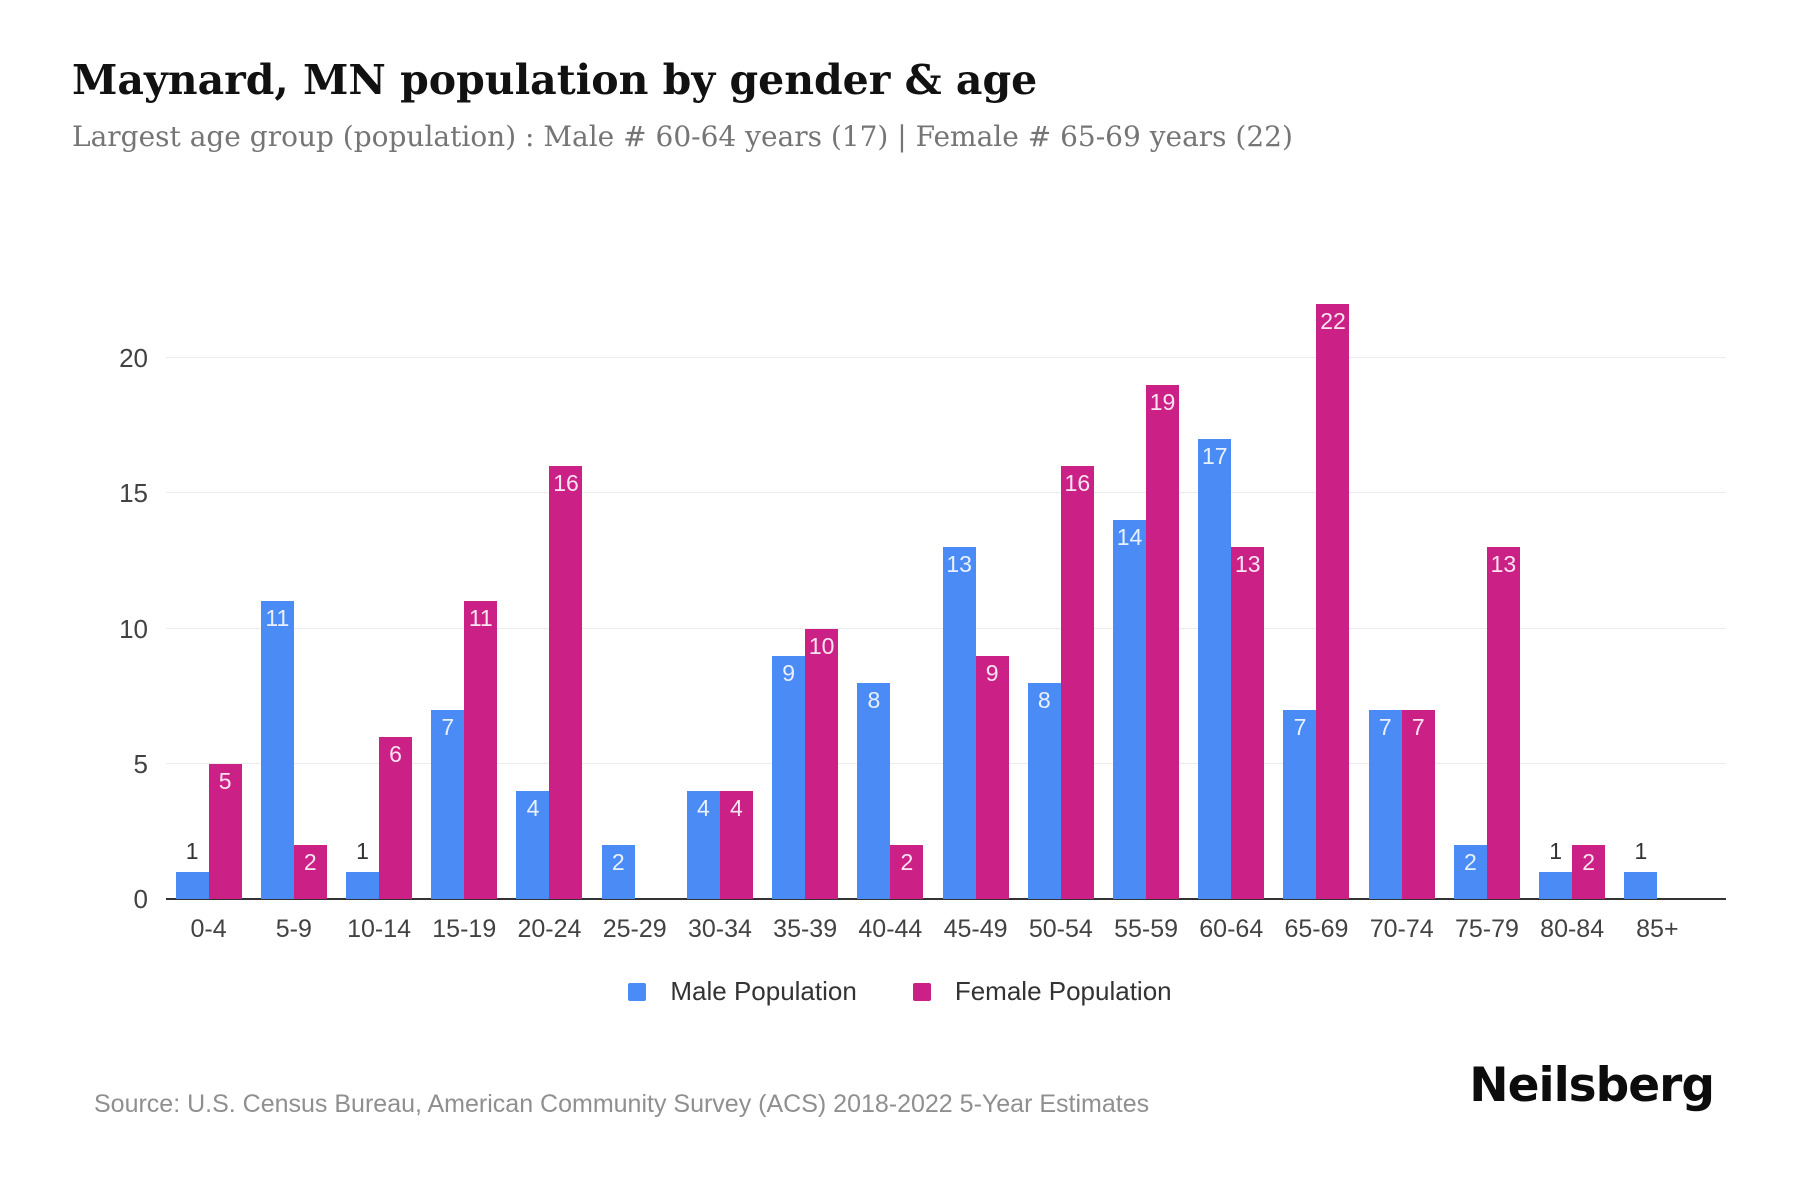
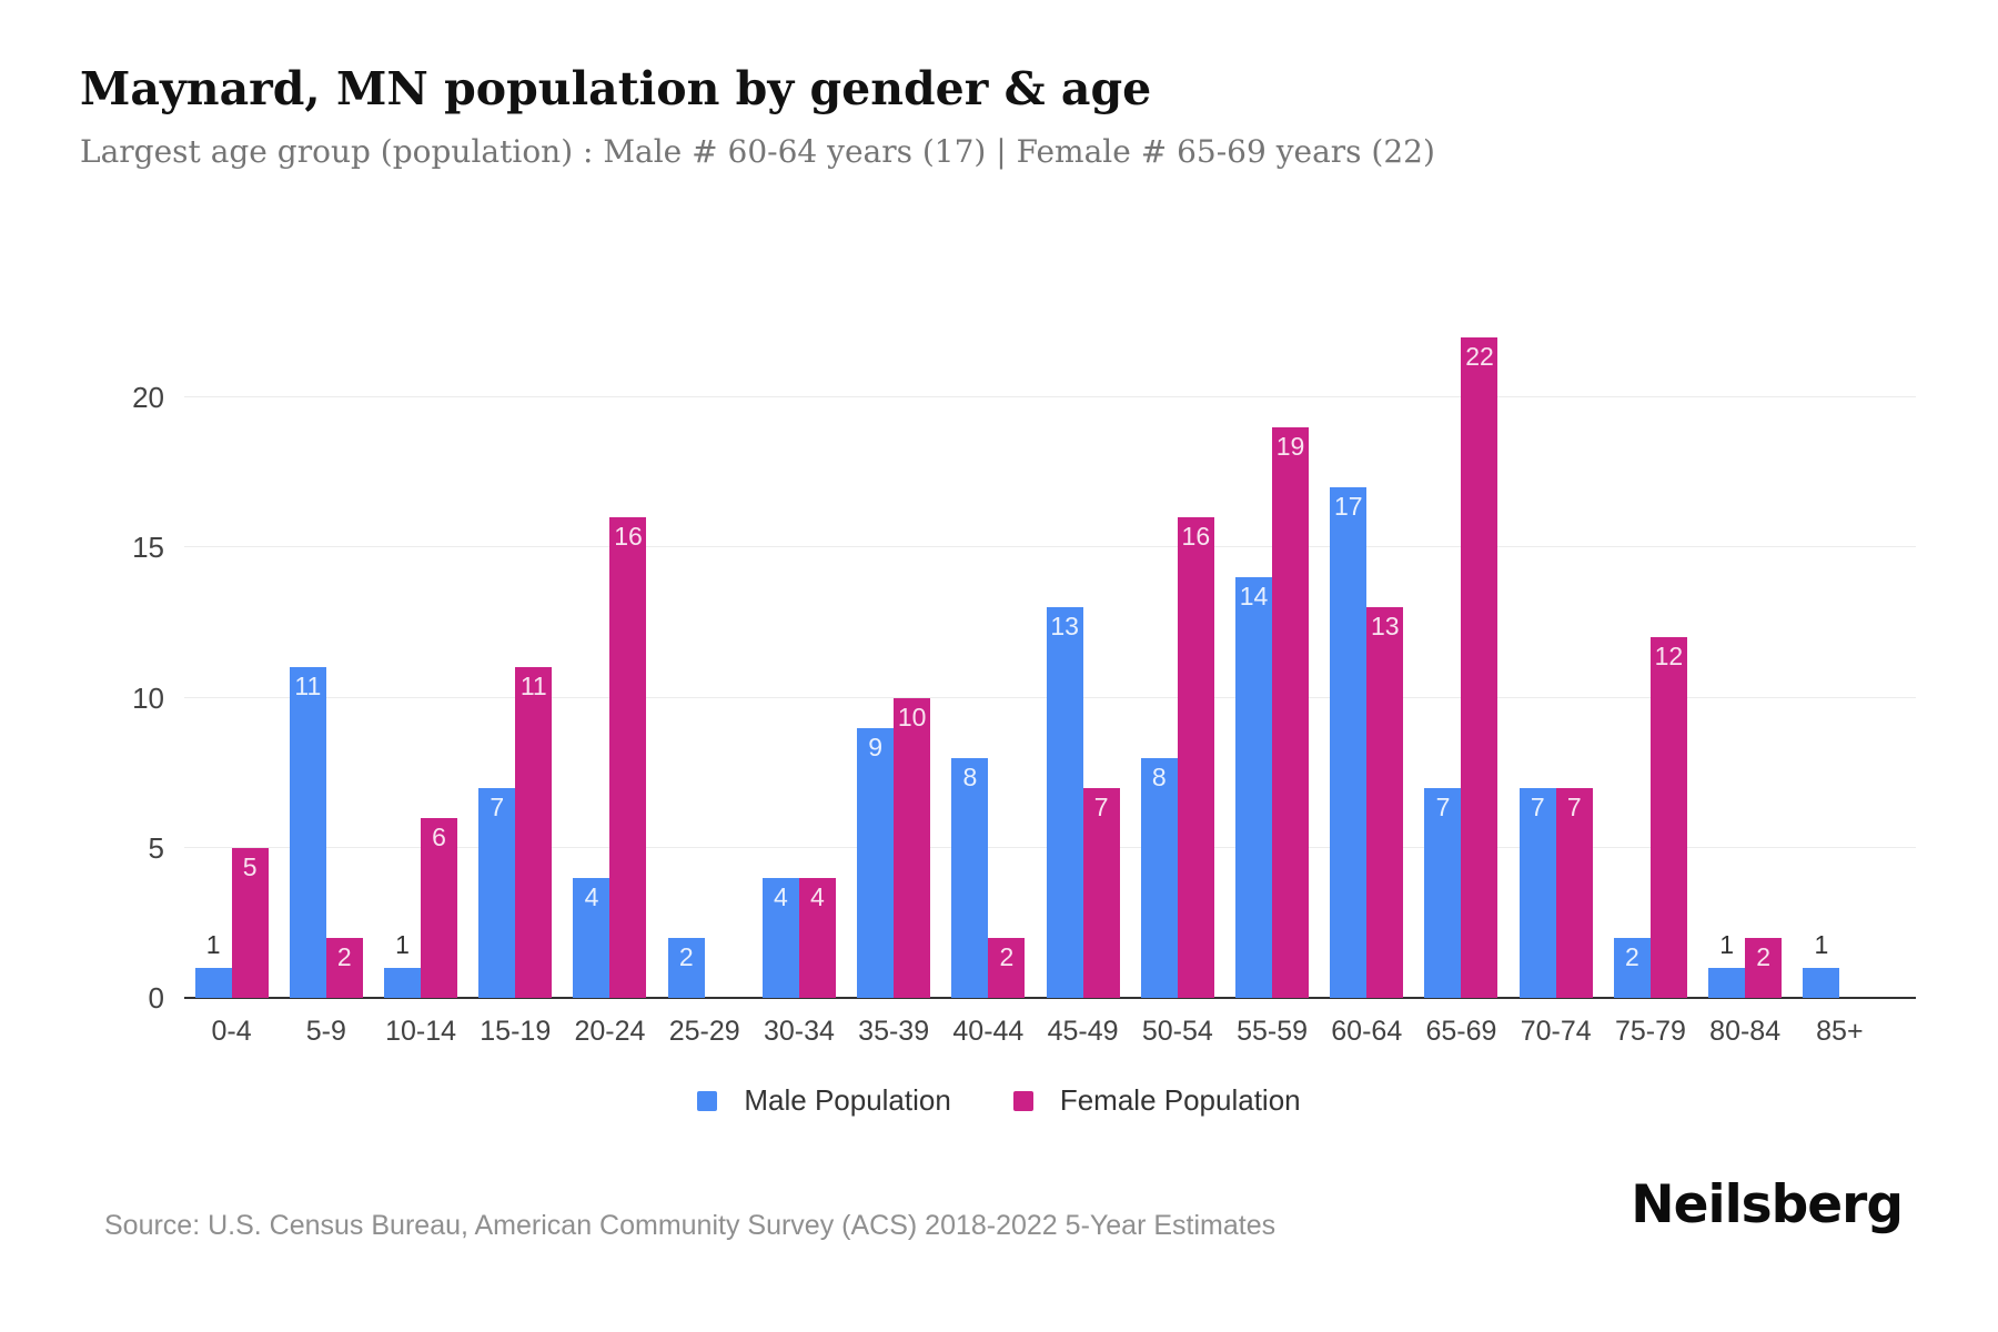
Female Population/45-49: 9 -> 7
Female Population/75-79: 13 -> 12
